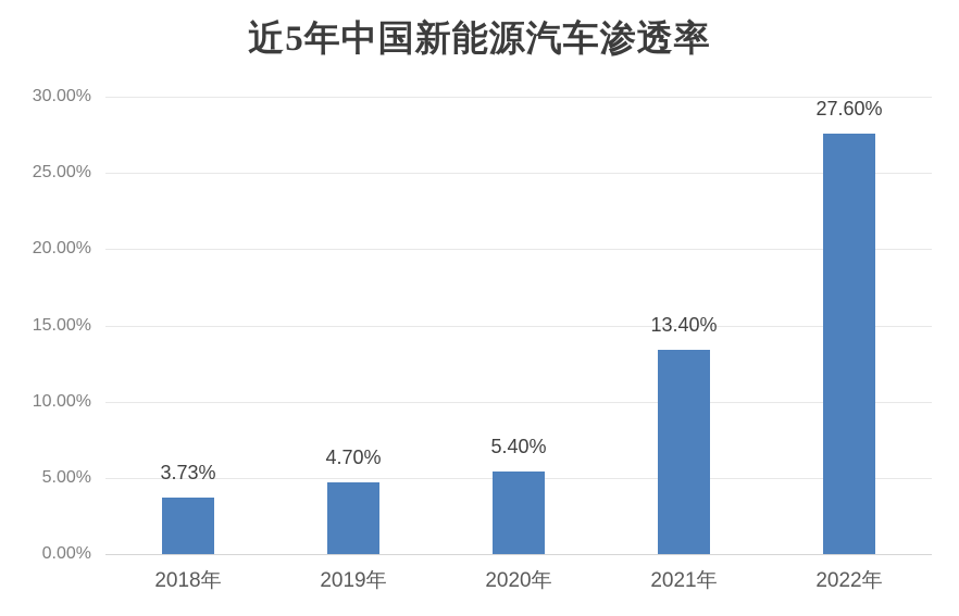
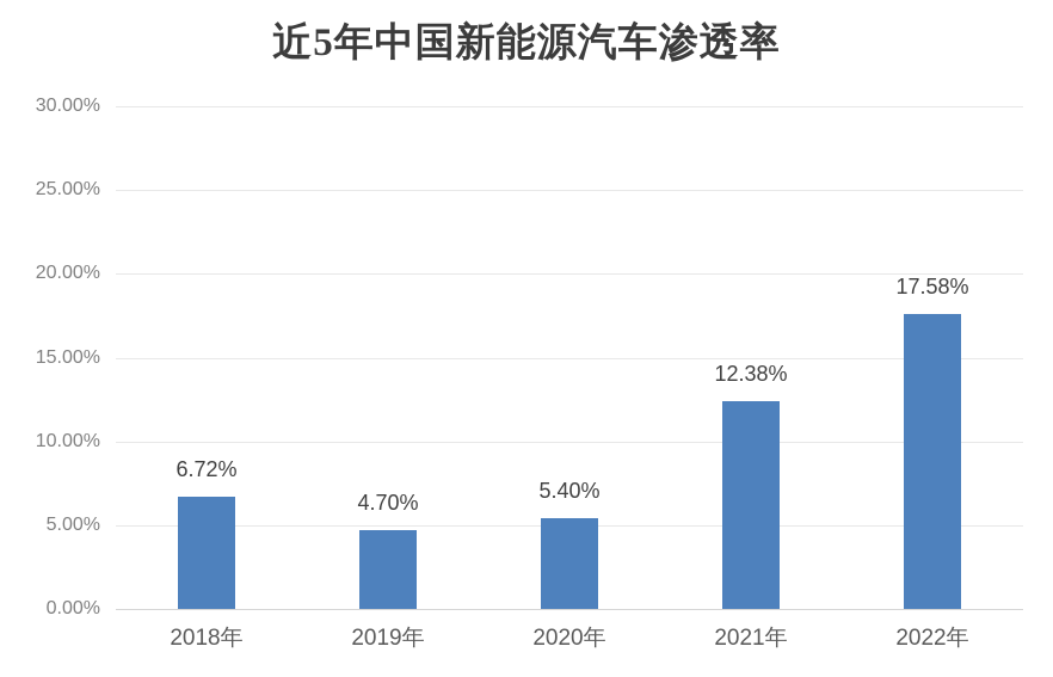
2018年: 3.73% -> 6.72%
2021年: 13.40% -> 12.38%
2022年: 27.60% -> 17.58%
